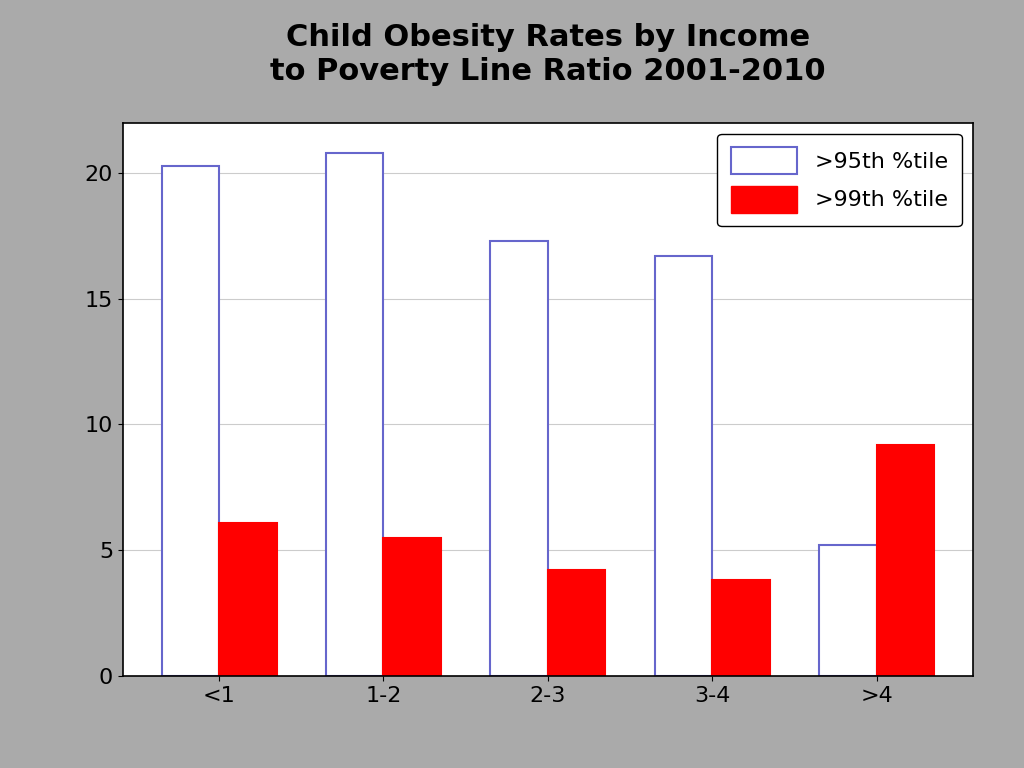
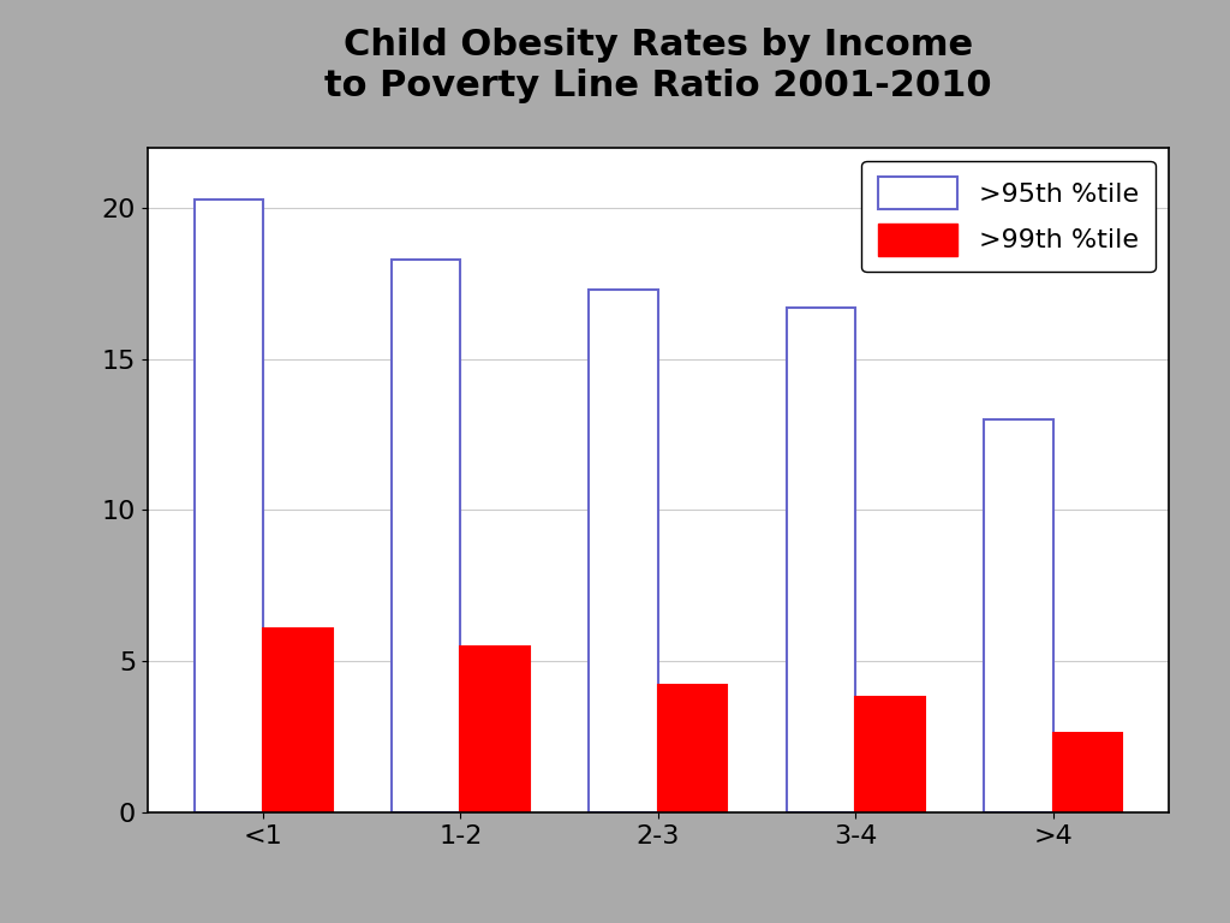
>95th %tile/1-2: 20.8 -> 18.3
>95th %tile/>4: 5.2 -> 13.0
>99th %tile/>4: 9.2 -> 2.6
